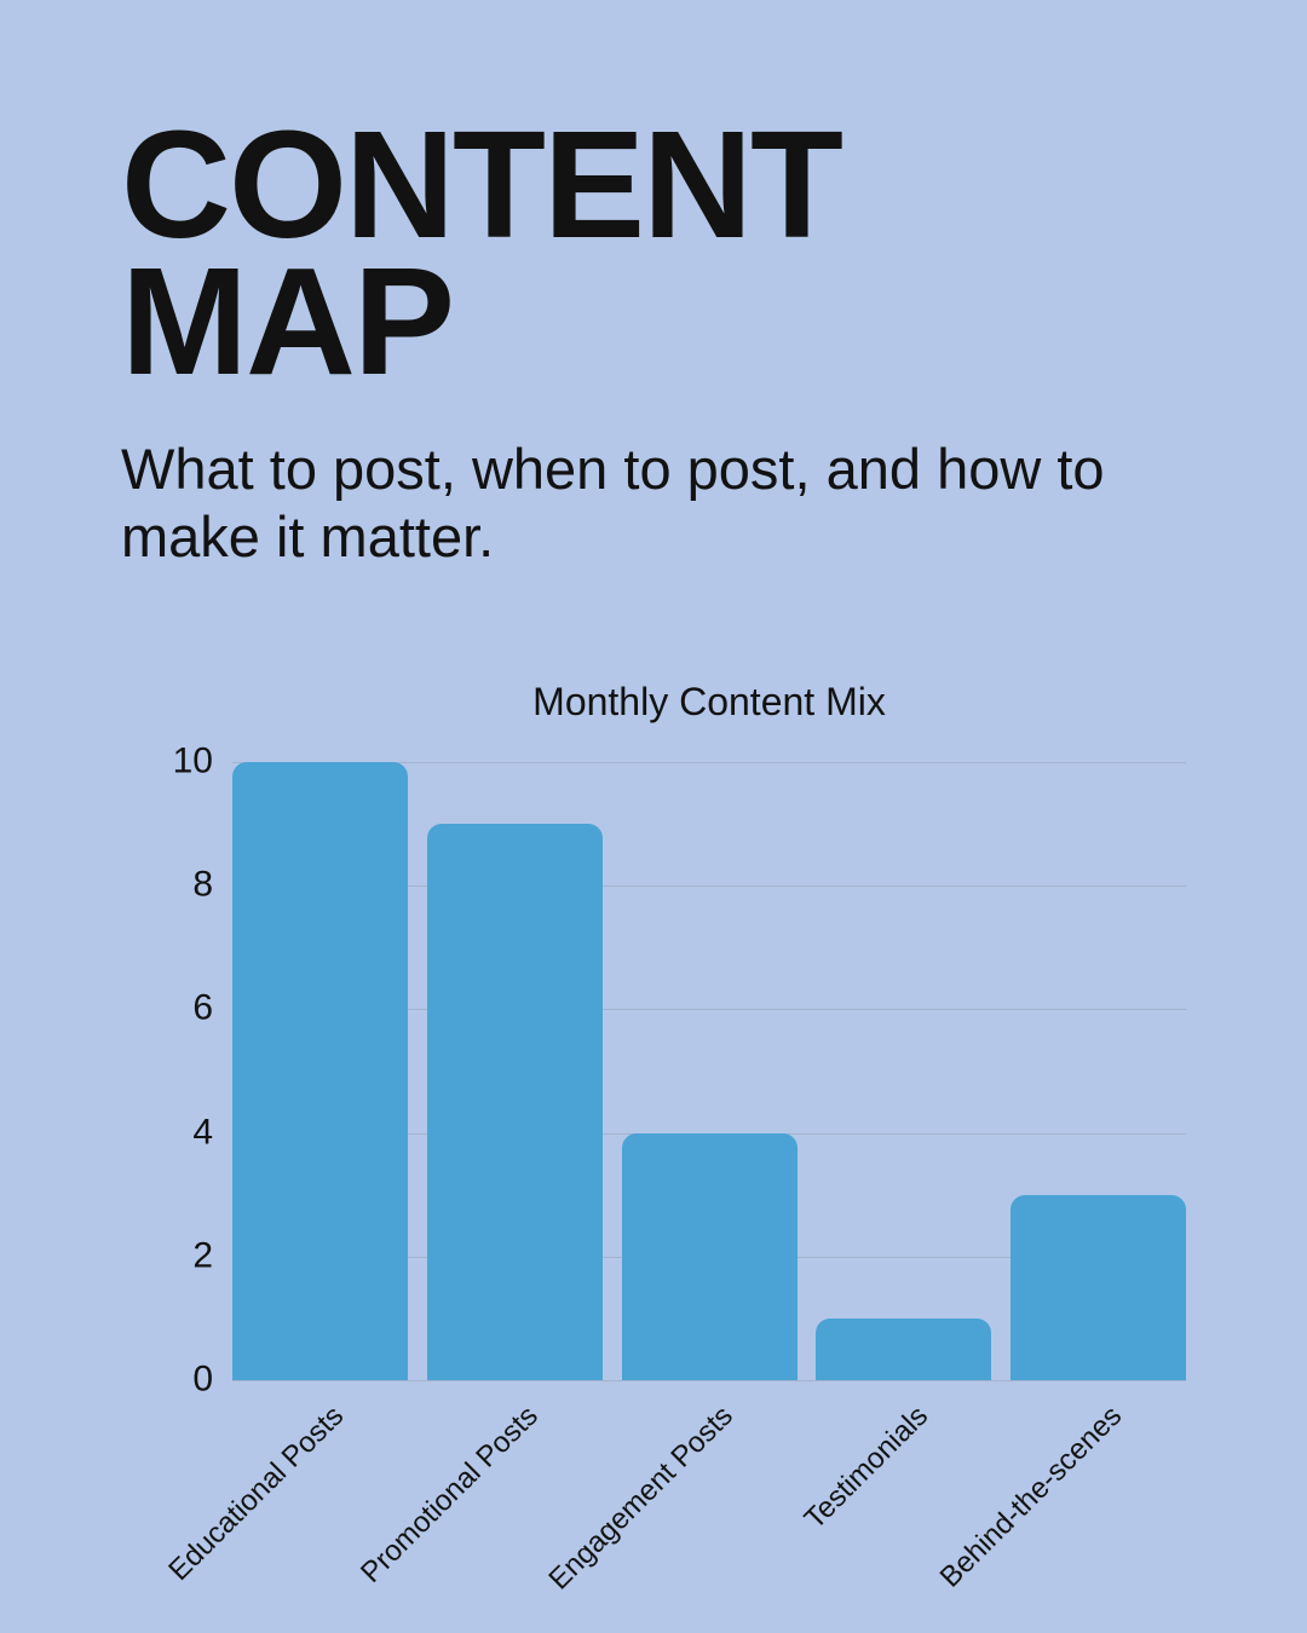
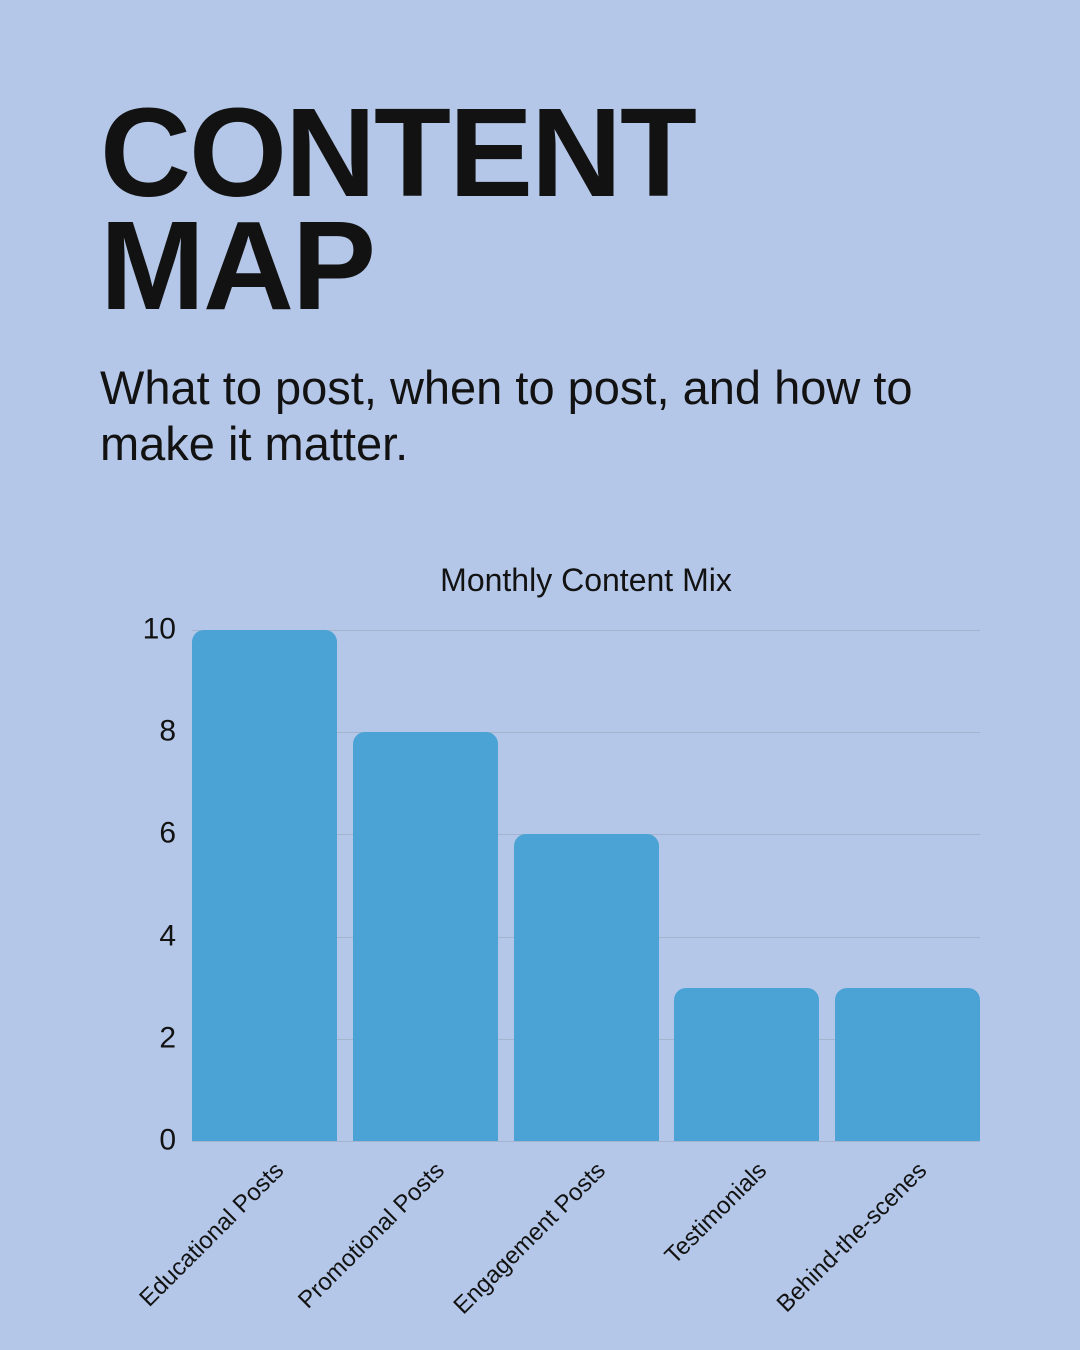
Promotional Posts: 9 -> 8
Engagement Posts: 4 -> 6
Testimonials: 1 -> 3
